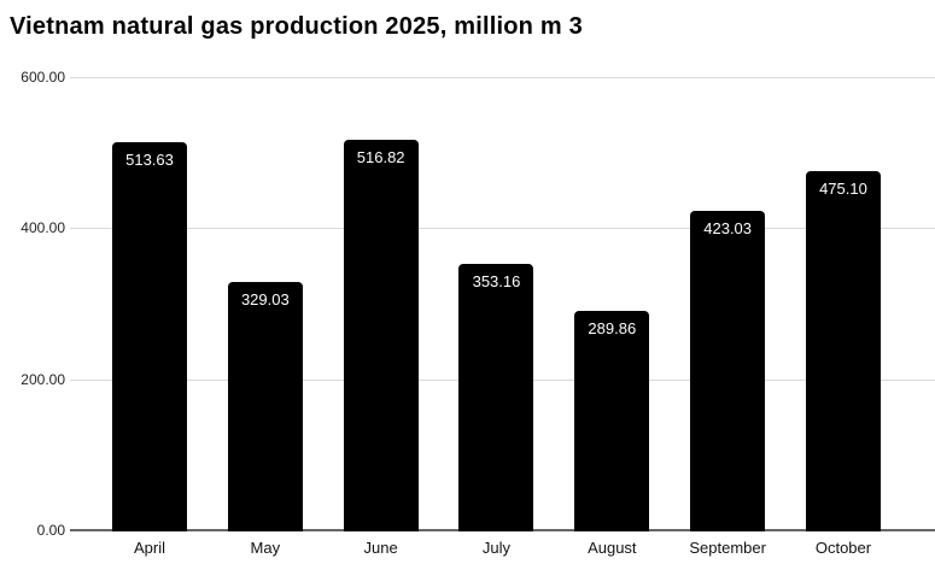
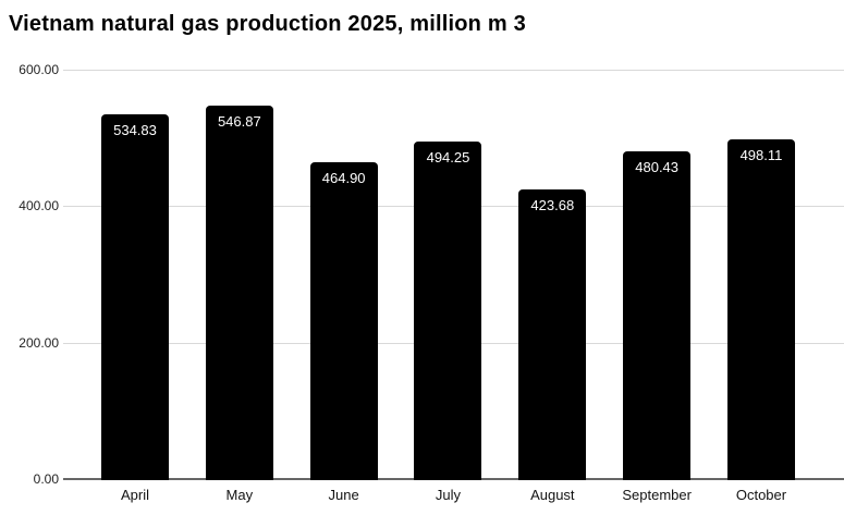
April: 513.63 -> 534.83
May: 329.03 -> 546.87
June: 516.82 -> 464.90
July: 353.16 -> 494.25
August: 289.86 -> 423.68
September: 423.03 -> 480.43
October: 475.10 -> 498.11
